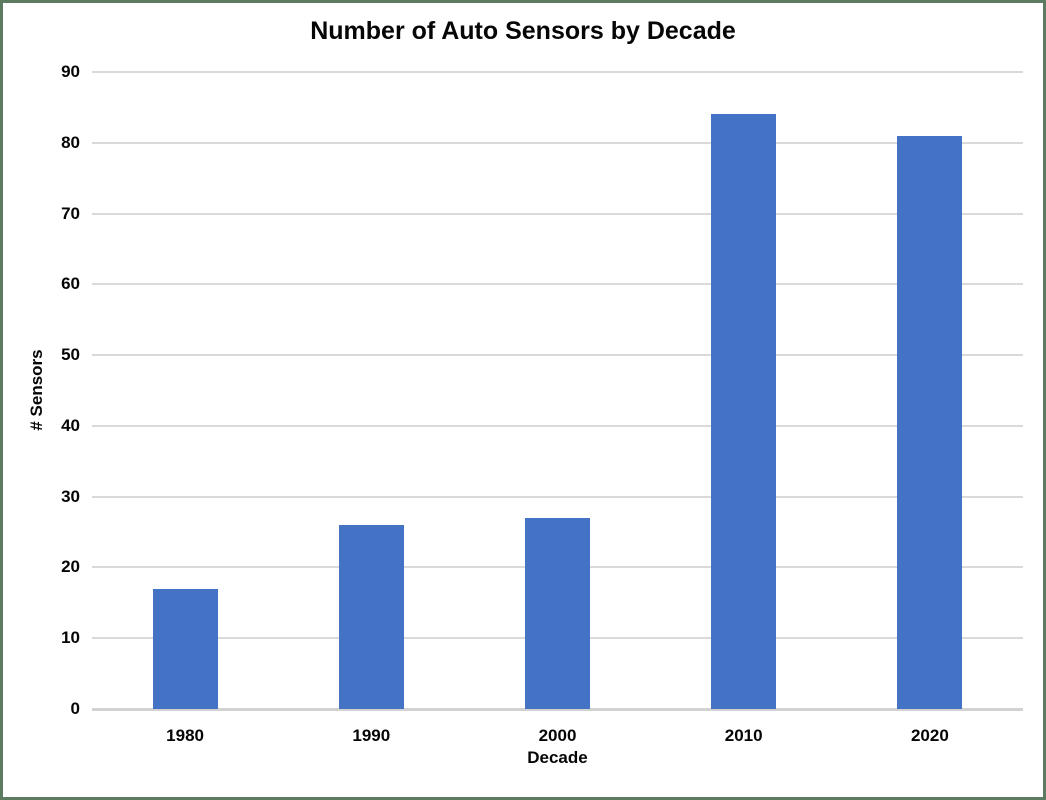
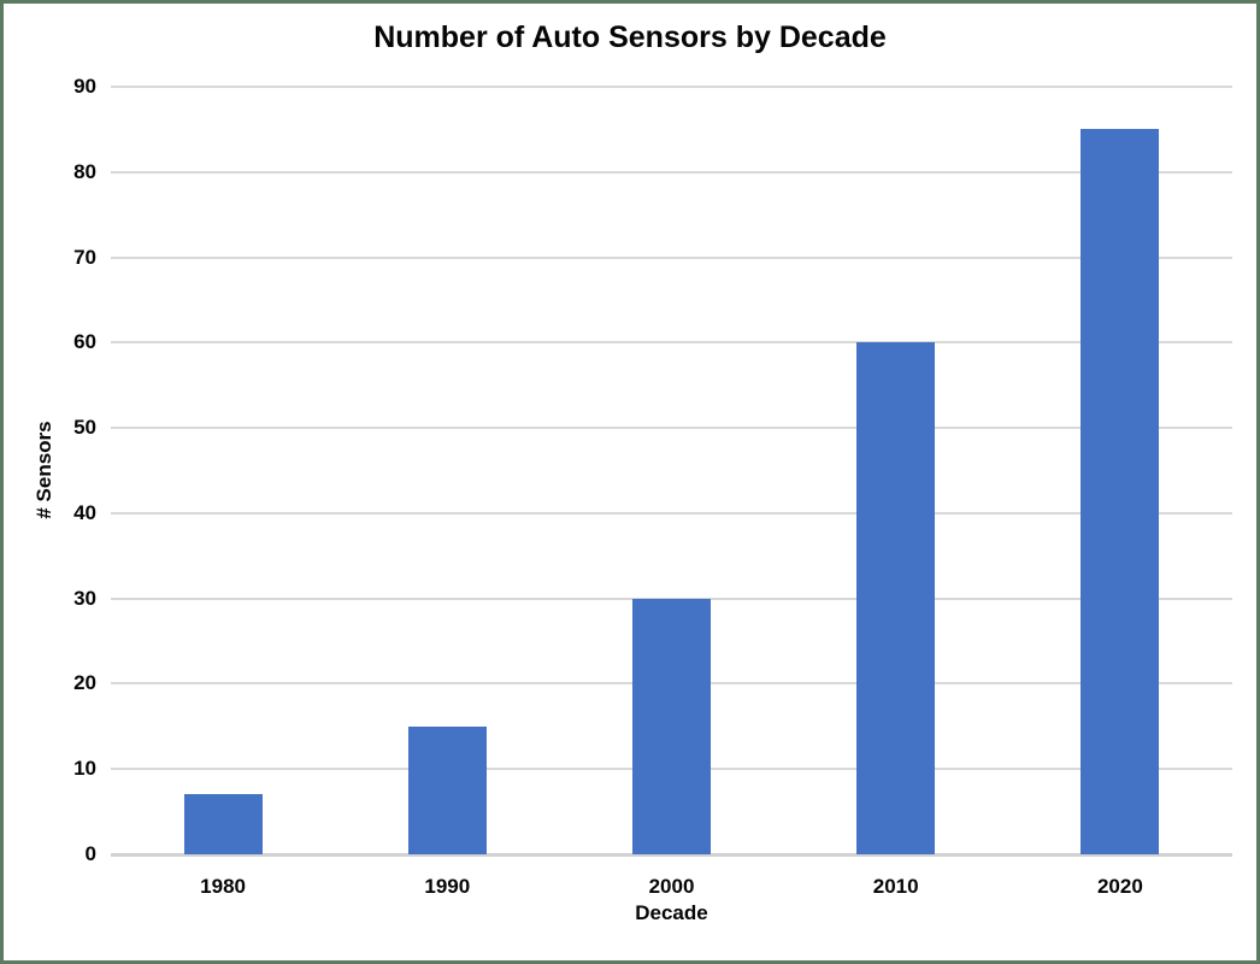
1980: 17 -> 7
1990: 26 -> 15
2000: 27 -> 30
2010: 84 -> 60
2020: 81 -> 85
